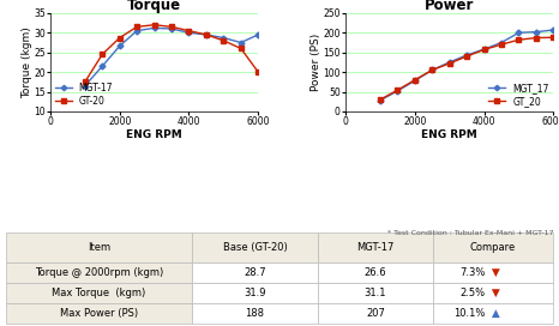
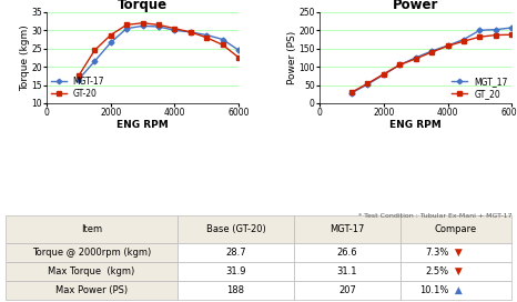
MGT-17/6000: 29.5 -> 24.5
GT-20/6000: 20.0 -> 22.5
